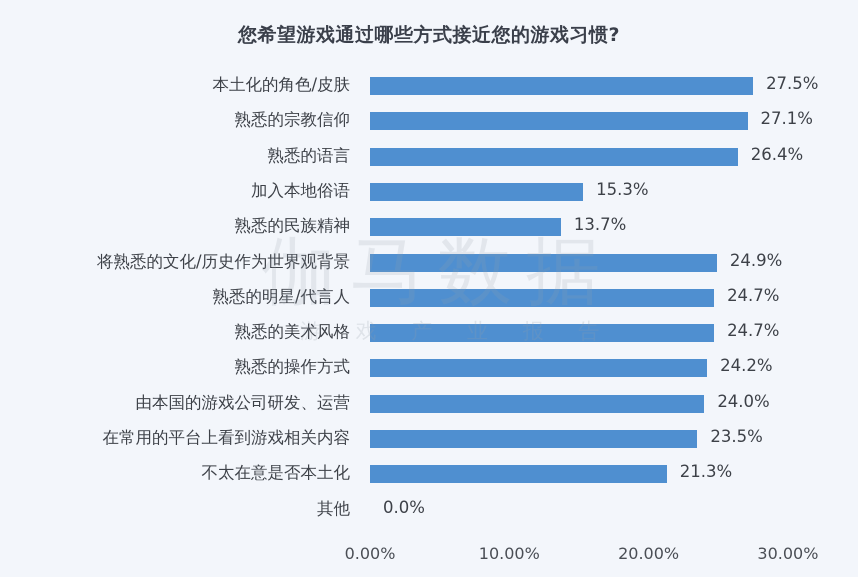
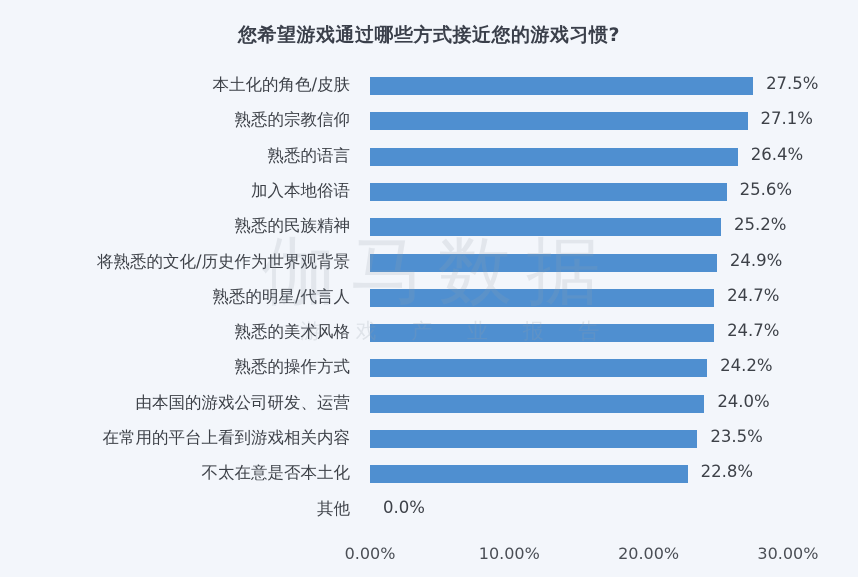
加入本地俗语: 15.3% -> 25.6%
熟悉的民族精神: 13.7% -> 25.2%
不太在意是否本土化: 21.3% -> 22.8%
